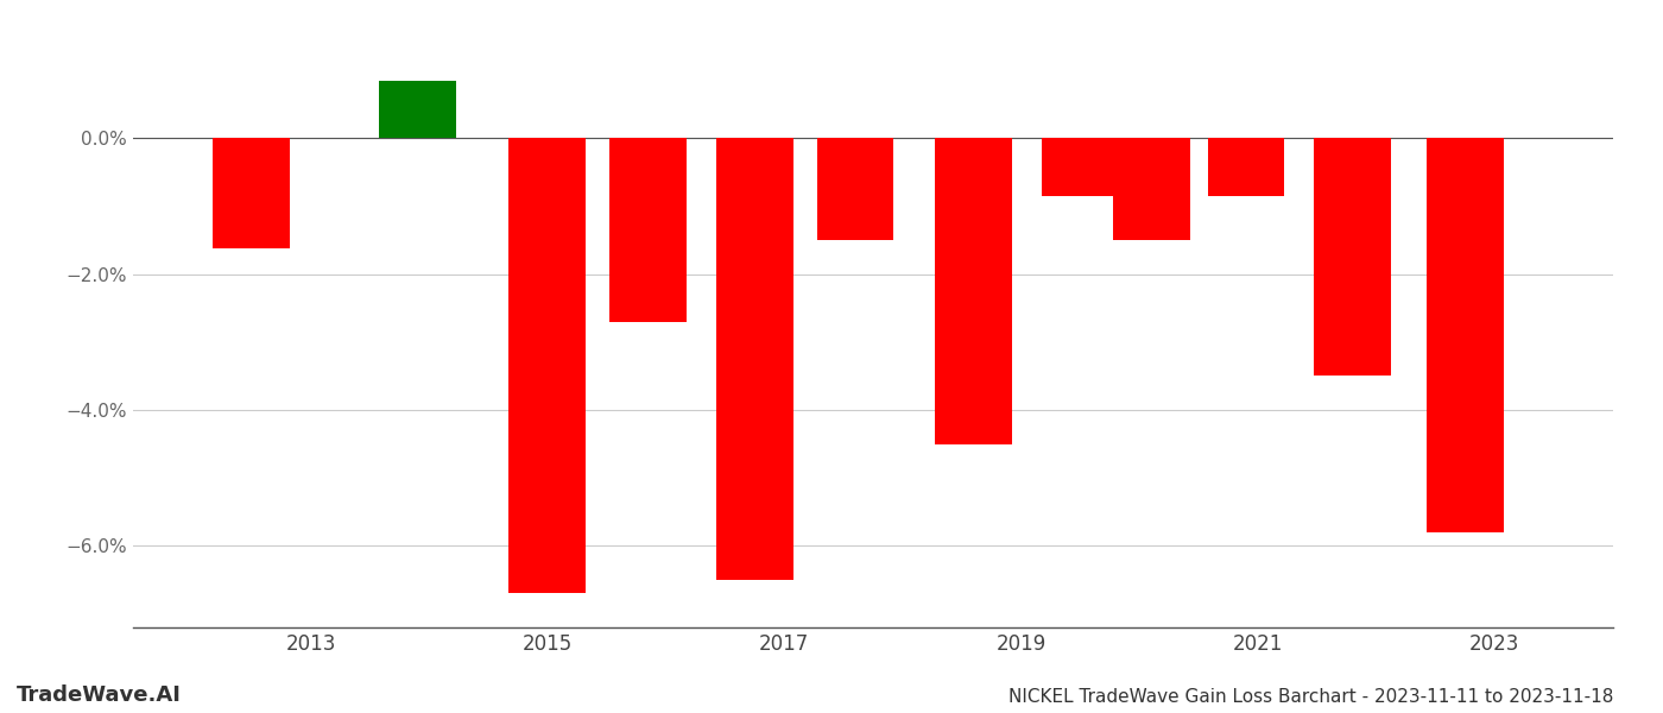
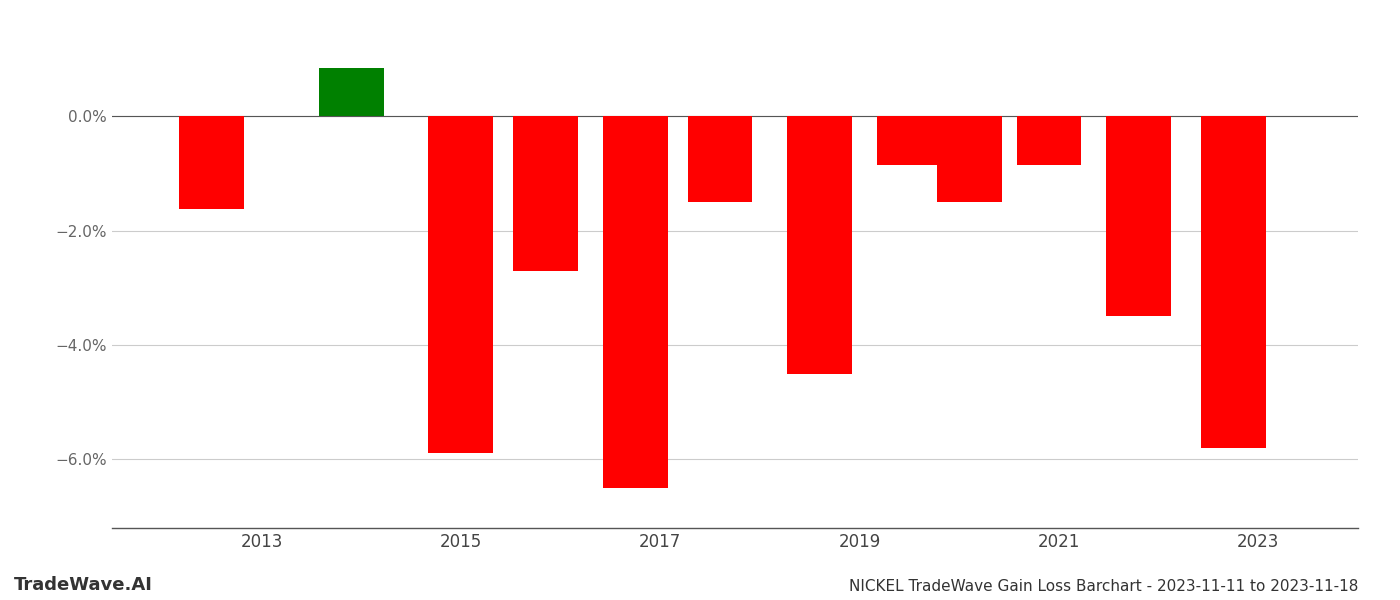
2015: -6.70% -> -5.88%
